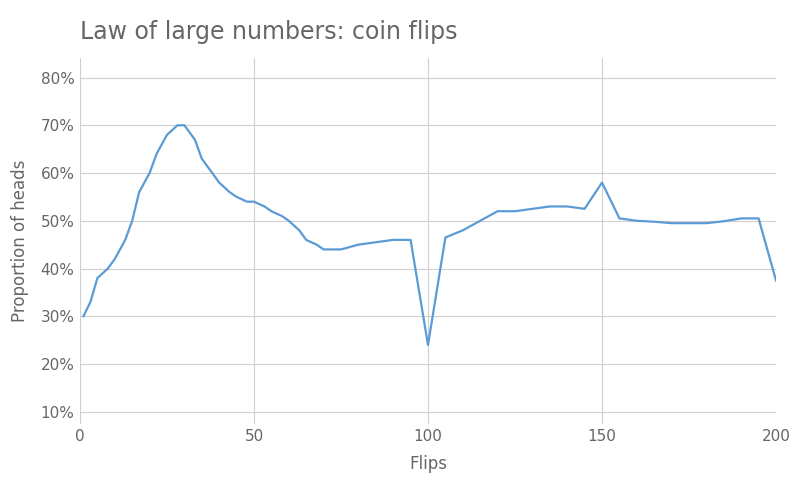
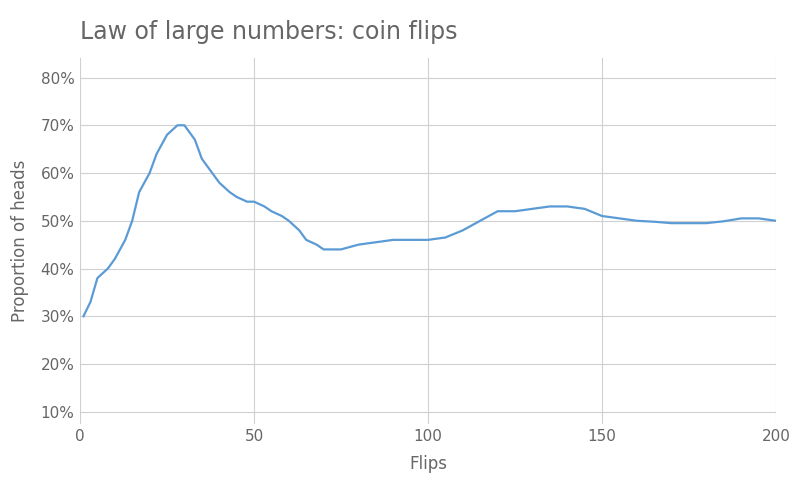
100: 24.0% -> 46.0%
150: 58.0% -> 51.0%
200: 37.5% -> 50.0%
